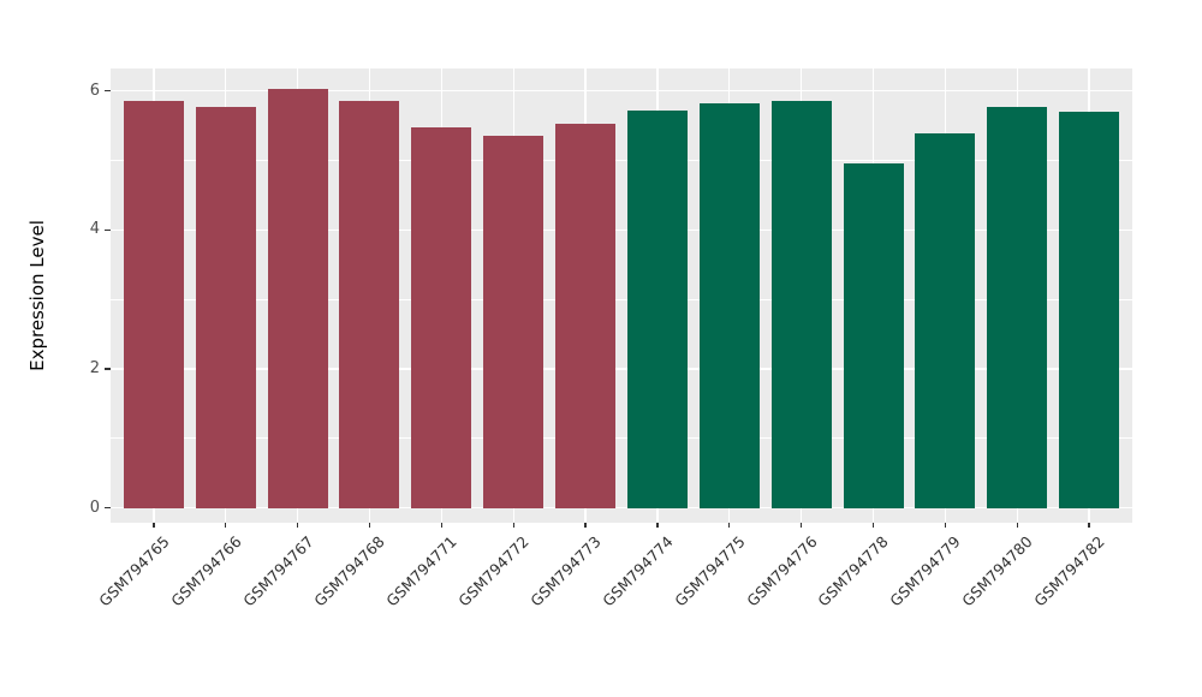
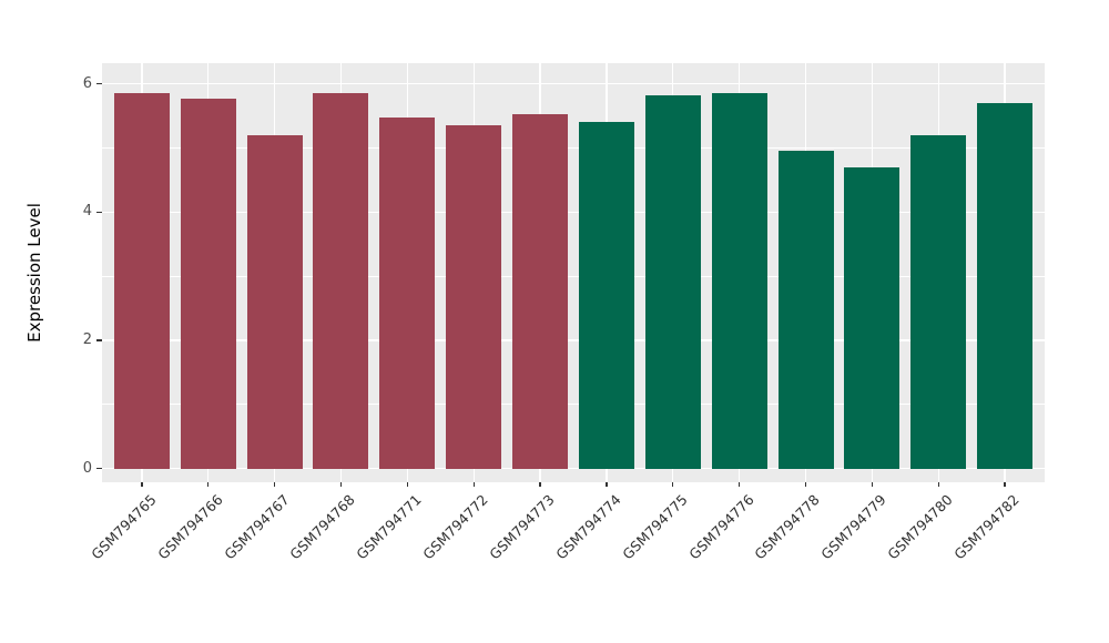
GSM794767: 6.0 -> 5.2
GSM794774: 5.7 -> 5.4
GSM794779: 5.4 -> 4.7
GSM794780: 5.8 -> 5.2
